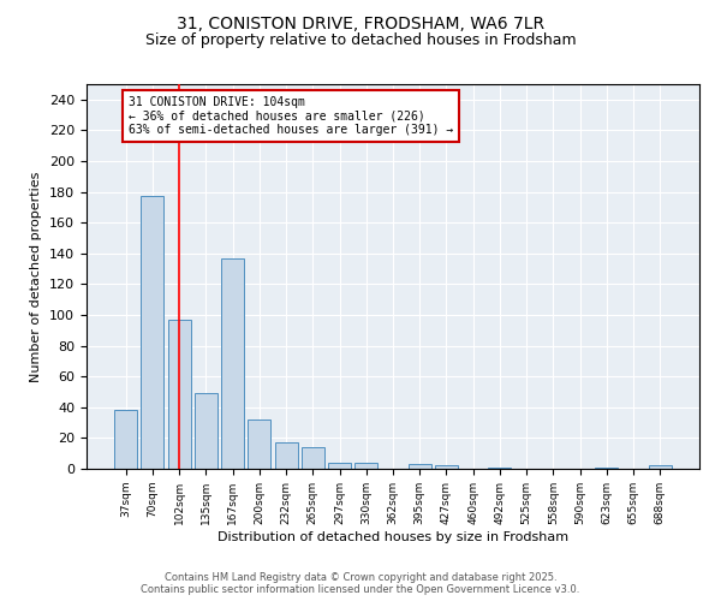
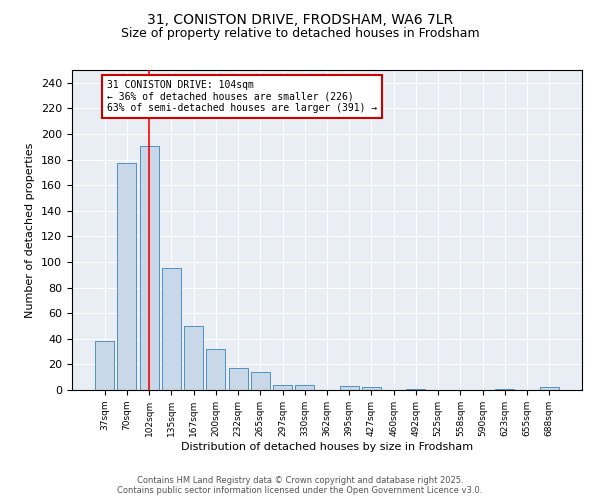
102sqm: 97 -> 191
135sqm: 49 -> 95
167sqm: 137 -> 50
